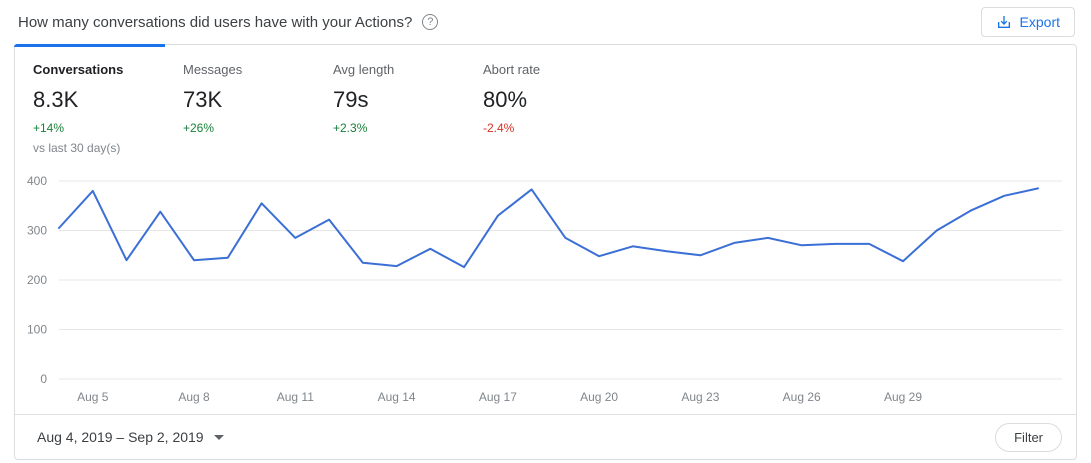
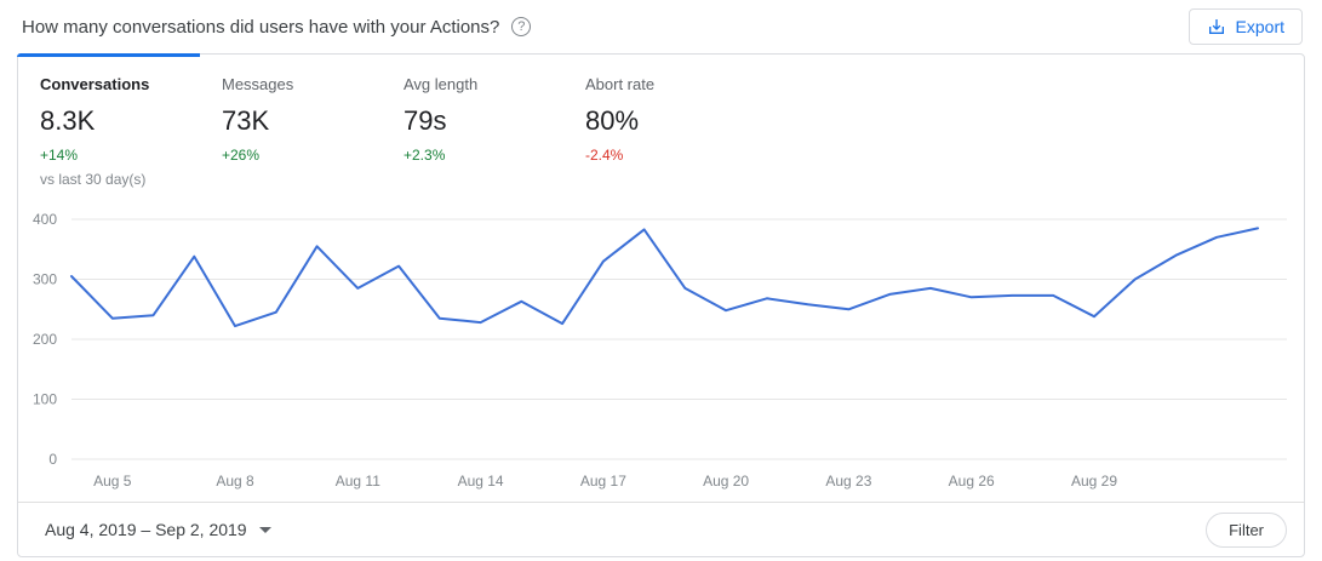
Aug 5: 380 -> 240
Aug 8: 240 -> 220
